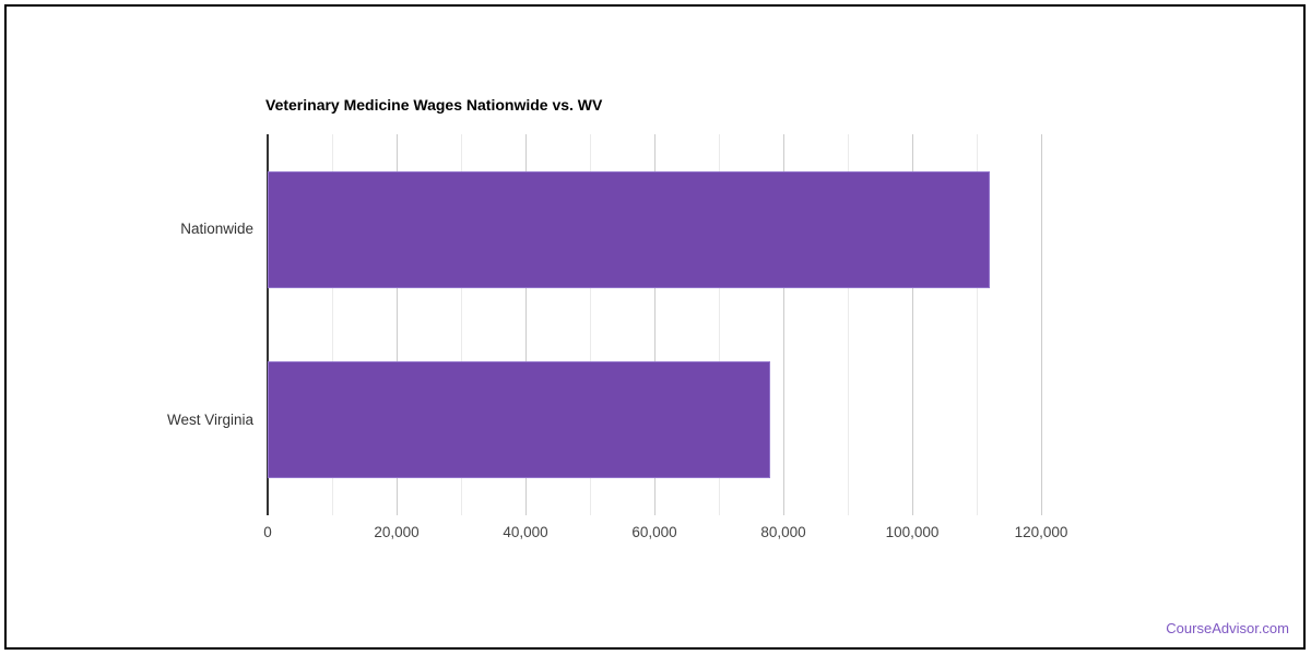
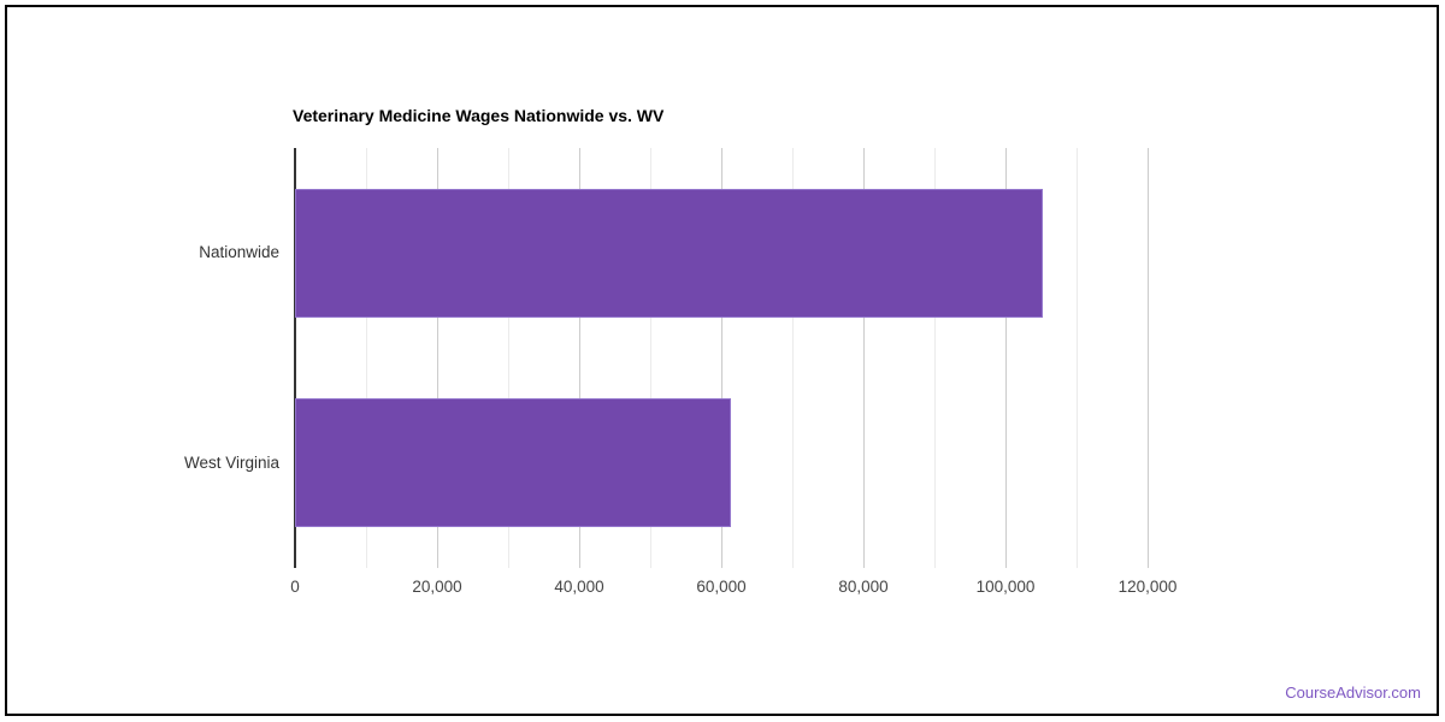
Nationwide: 112000 -> 105000
West Virginia: 78000 -> 61000
